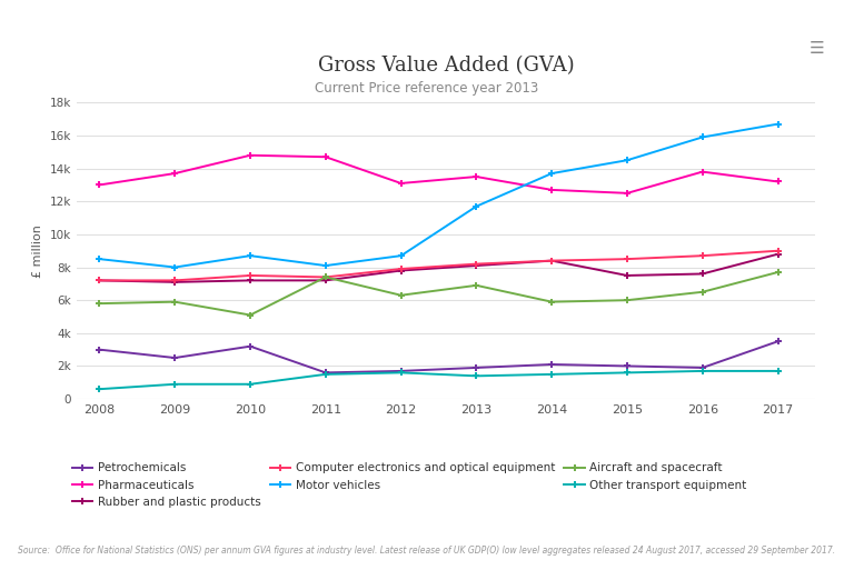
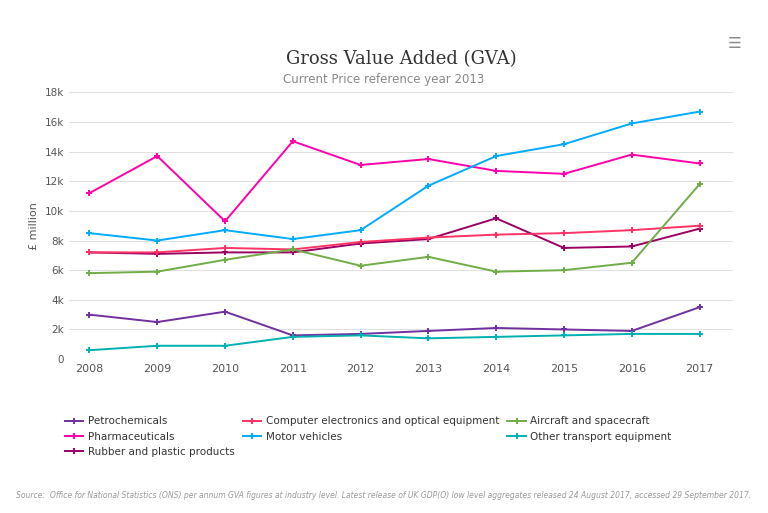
Pharmaceuticals/2008: 13.0k -> 11.2k
Pharmaceuticals/2010: 14.8k -> 9.3k
Aircraft and spacecraft/2010: 5.1k -> 6.7k
Rubber and plastic products/2014: 8.4k -> 9.5k
Aircraft and spacecraft/2017: 7.7k -> 11.8k
